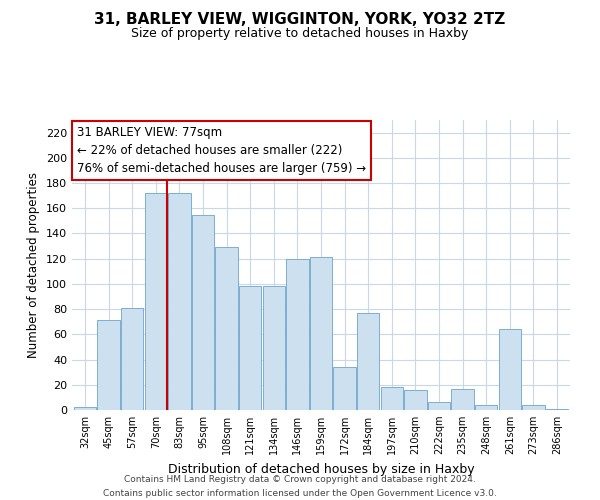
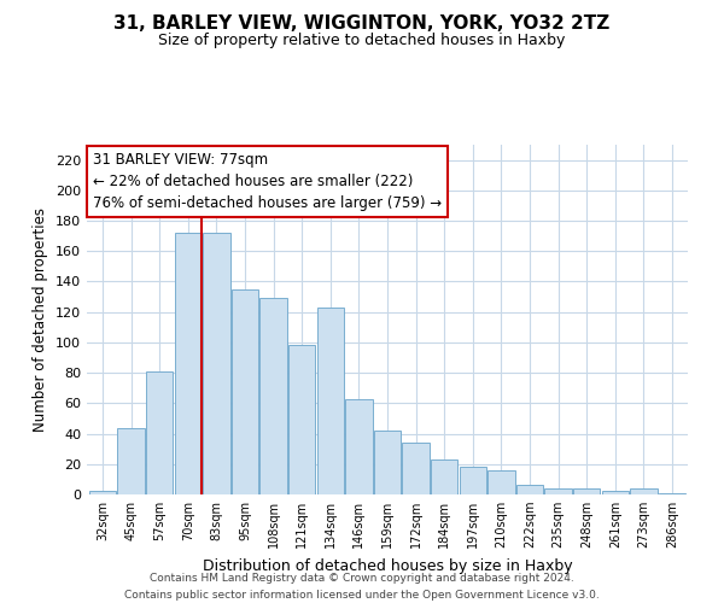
45sqm: 71 -> 44
95sqm: 155 -> 135
134sqm: 98 -> 123
146sqm: 120 -> 63
159sqm: 121 -> 42
184sqm: 77 -> 23
235sqm: 17 -> 4
261sqm: 64 -> 2
